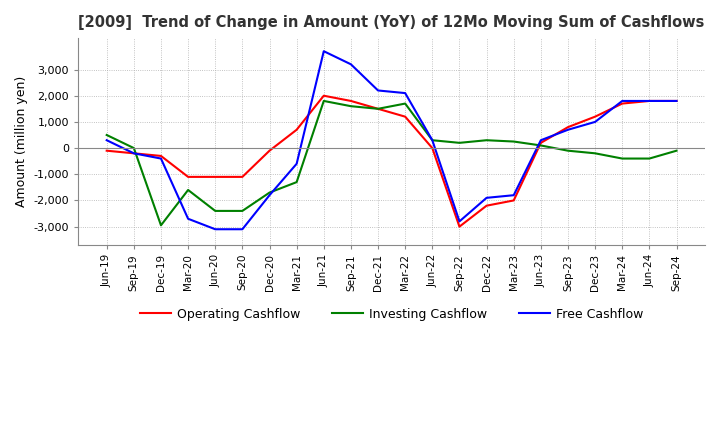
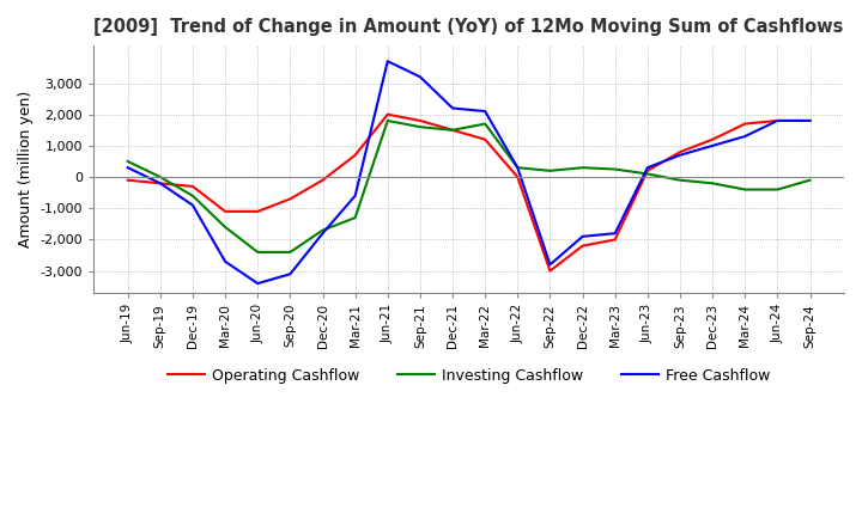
Investing Cashflow/Dec-19: -2,950 -> -600
Free Cashflow/Dec-19: -400 -> -900
Free Cashflow/Jun-20: -3,100 -> -3,400
Operating Cashflow/Sep-20: -1,100 -> -700
Free Cashflow/Mar-24: 1,800 -> 1,300
